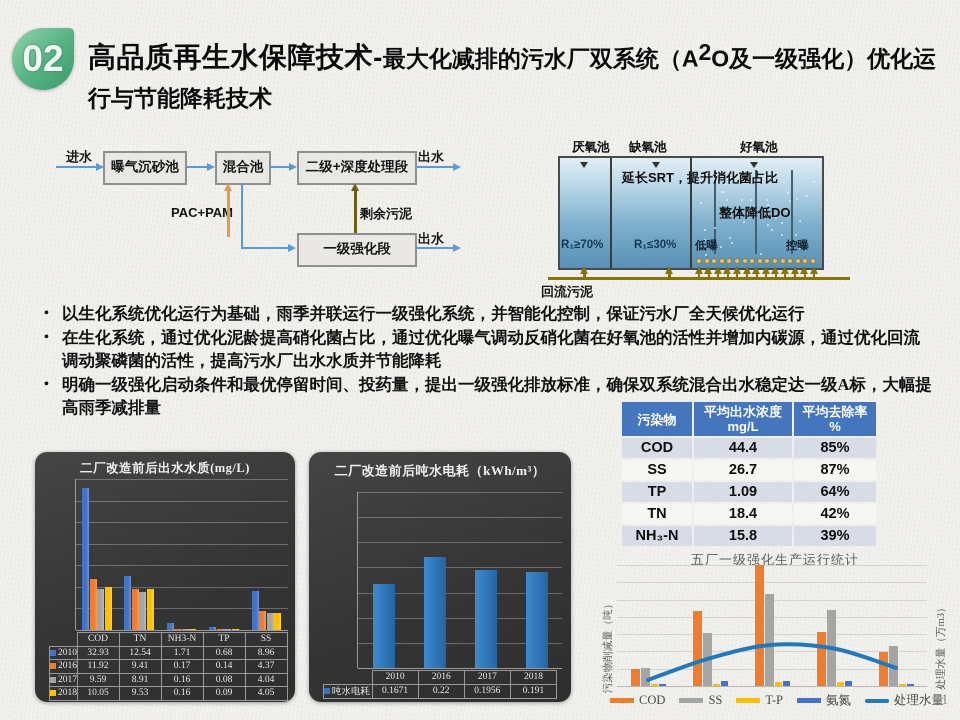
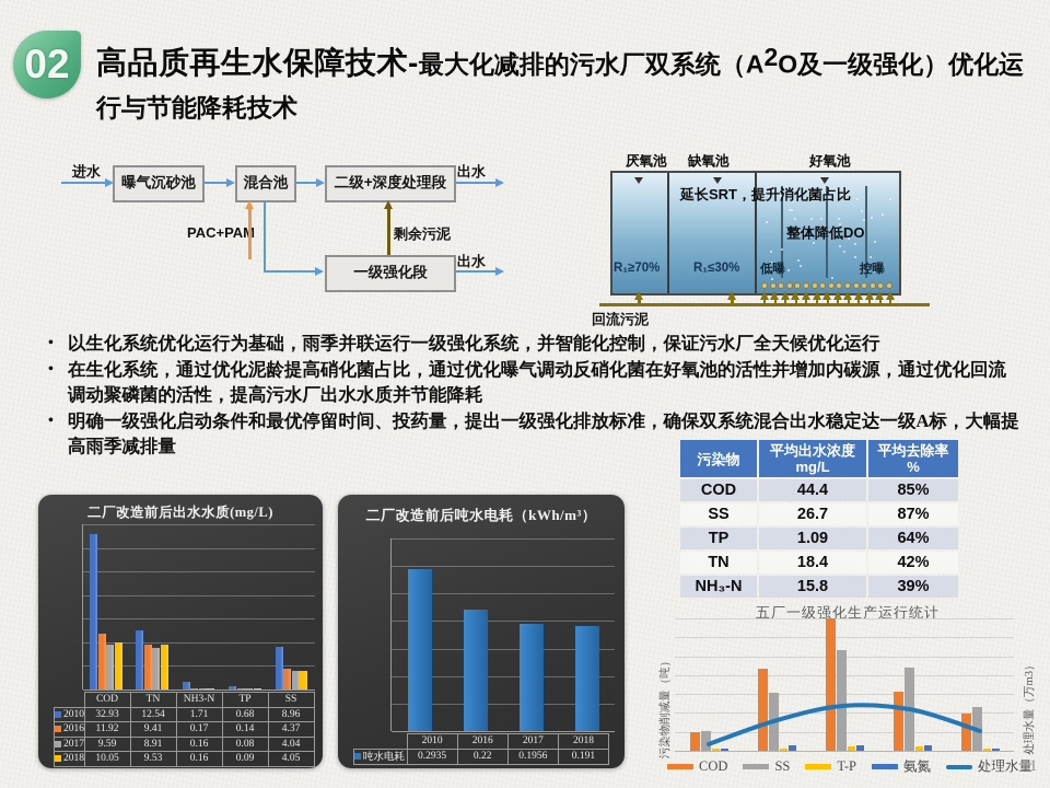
二厂改造前后吨水电耗（kWh/m³）/2010: 0.1671 -> 0.2935
